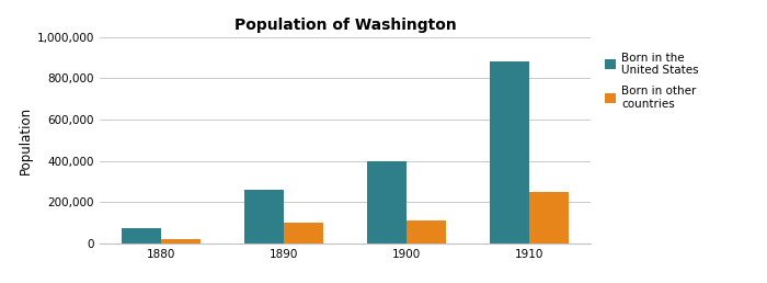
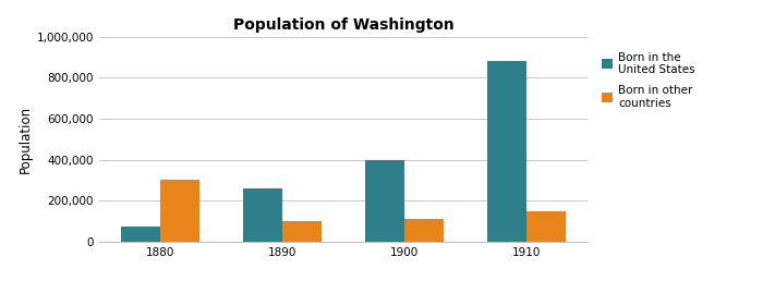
Born in other countries/1880: 20,000 -> 300,000
Born in other countries/1910: 250,000 -> 150,000
